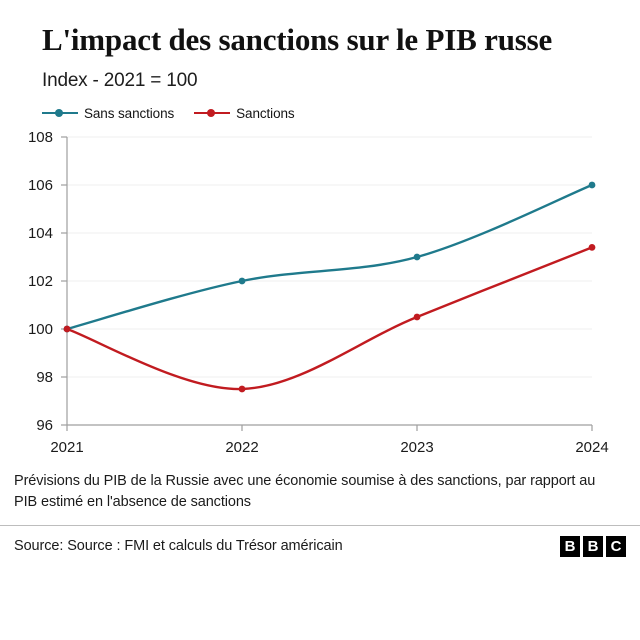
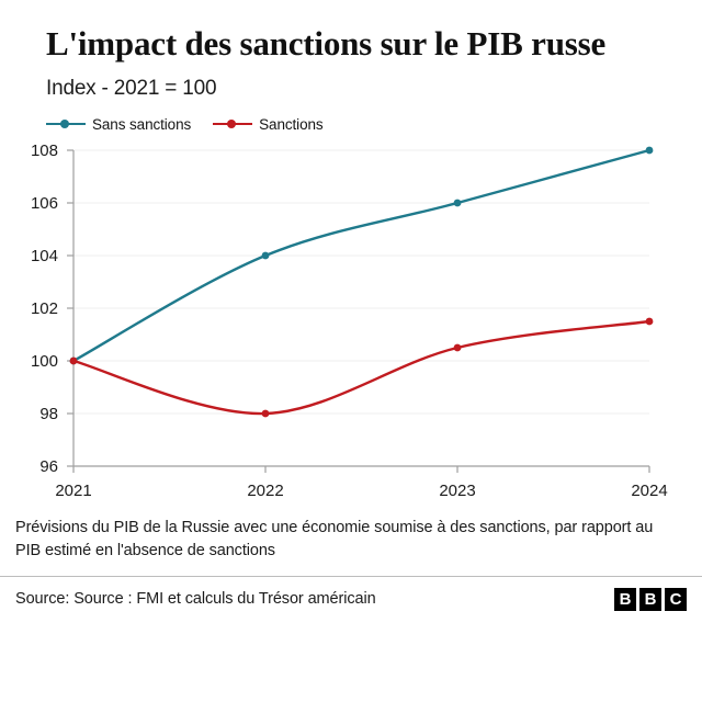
Sans sanctions/2022: 102 -> 104
Sanctions/2022: 97.5 -> 98.0
Sans sanctions/2023: 103 -> 106
Sans sanctions/2024: 106 -> 108
Sanctions/2024: 103.4 -> 101.5
